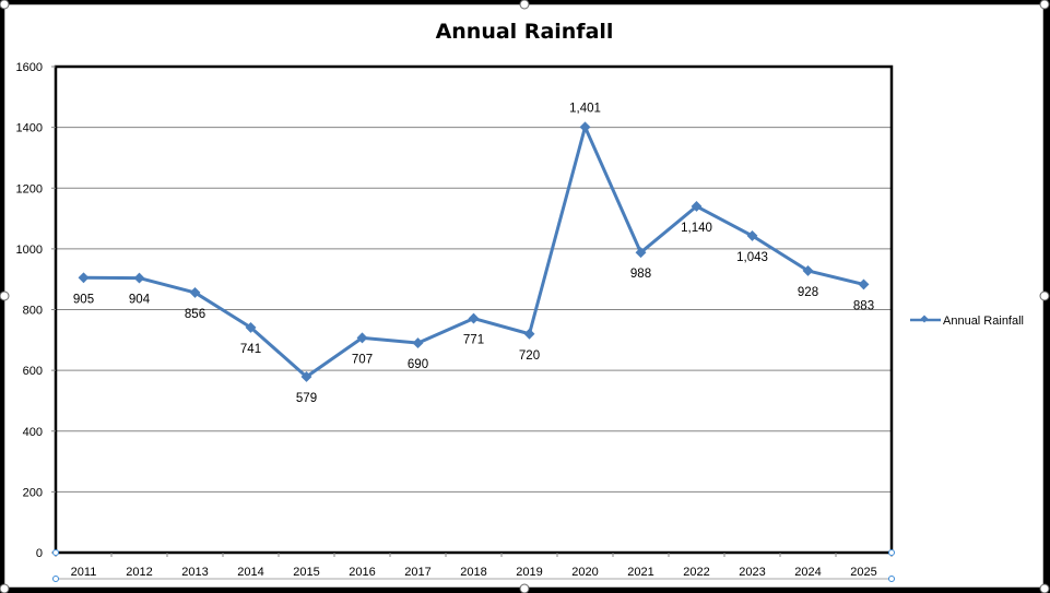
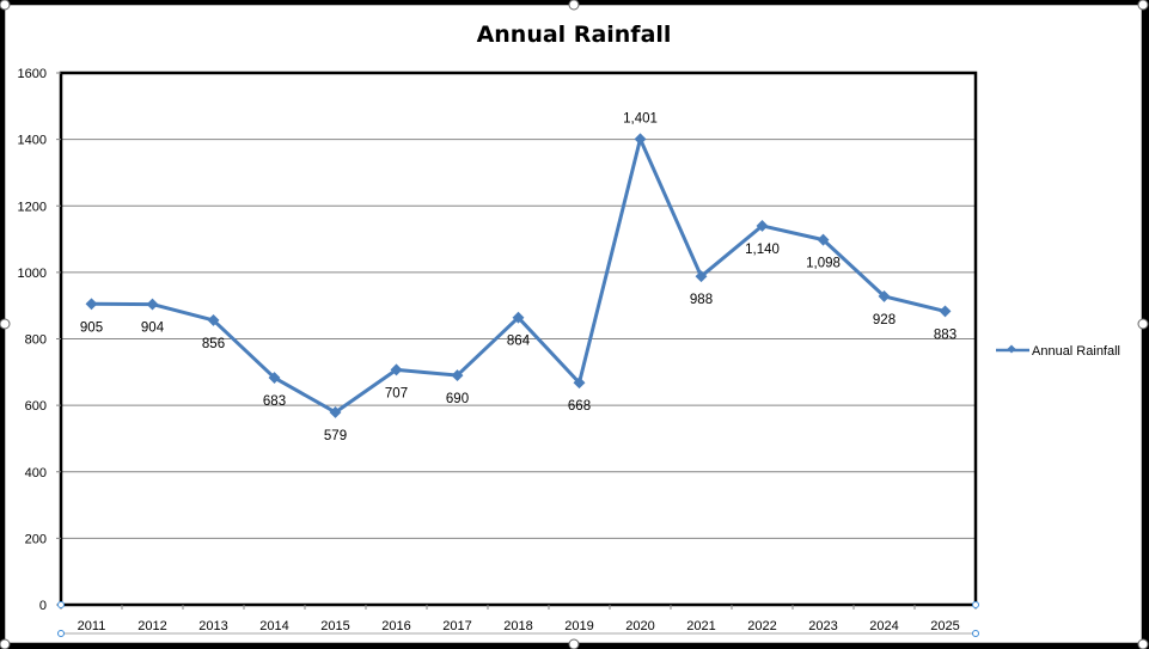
2014: 741 -> 683
2018: 771 -> 864
2019: 720 -> 668
2023: 1,043 -> 1,098
